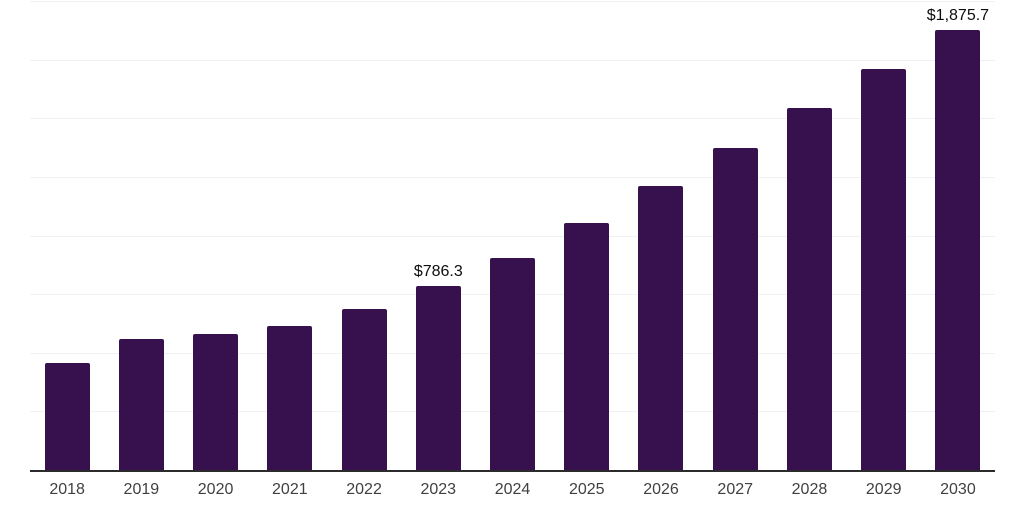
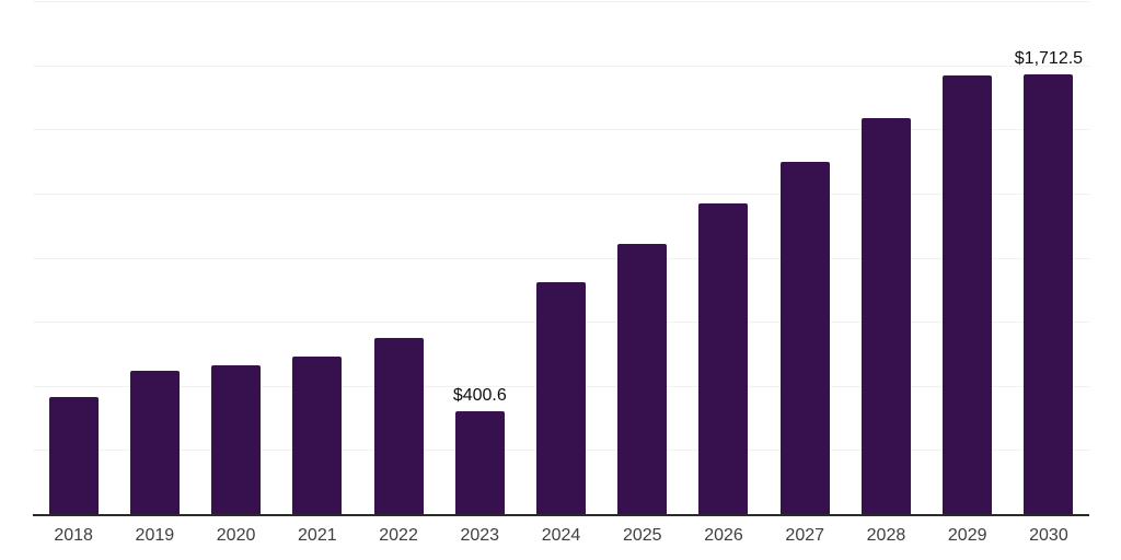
2023: $786.3 -> $400.6
2030: $1,875.7 -> $1,712.5
